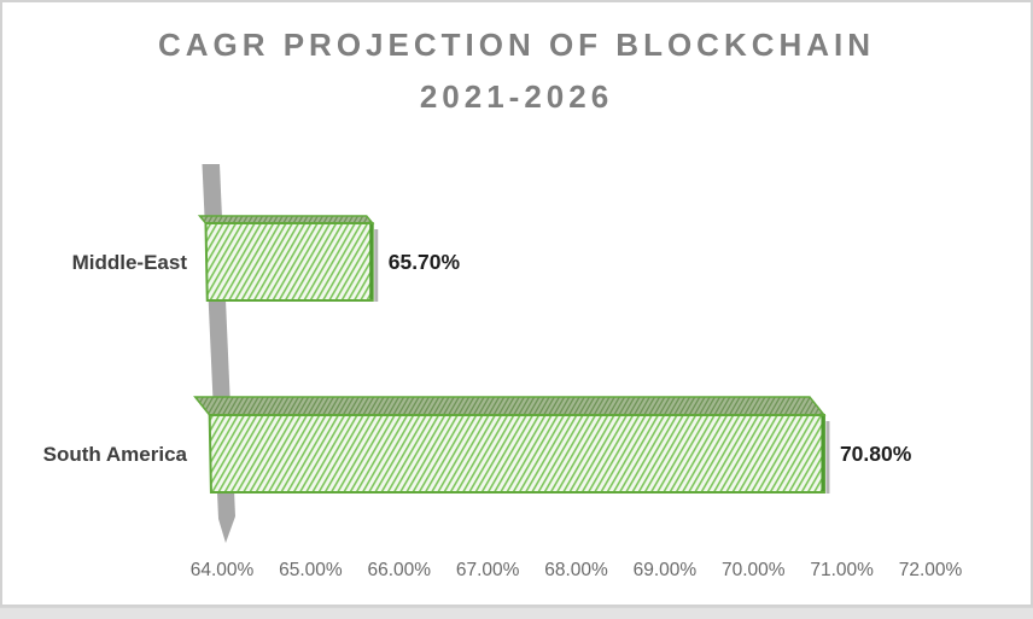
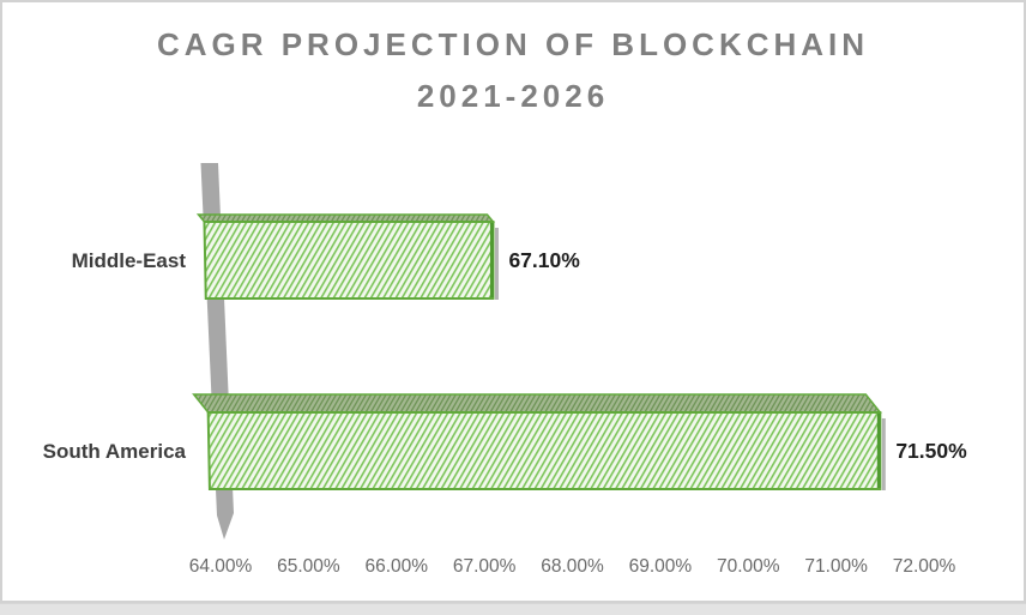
Middle-East: 65.70% -> 67.10%
South America: 70.80% -> 71.50%
